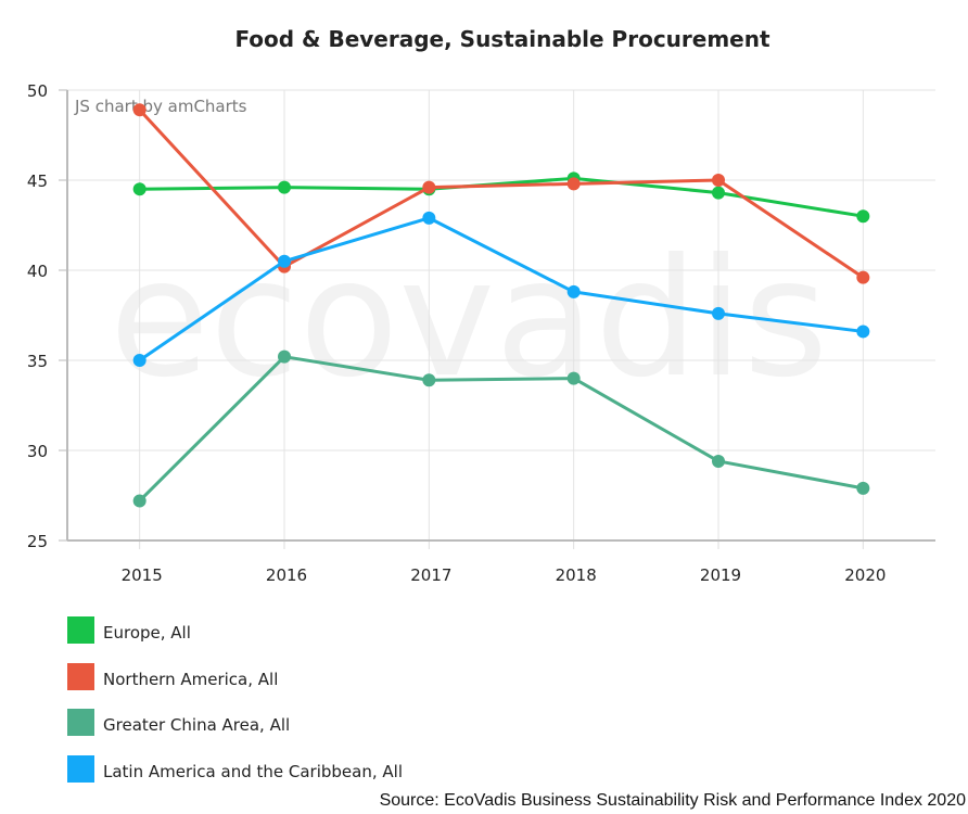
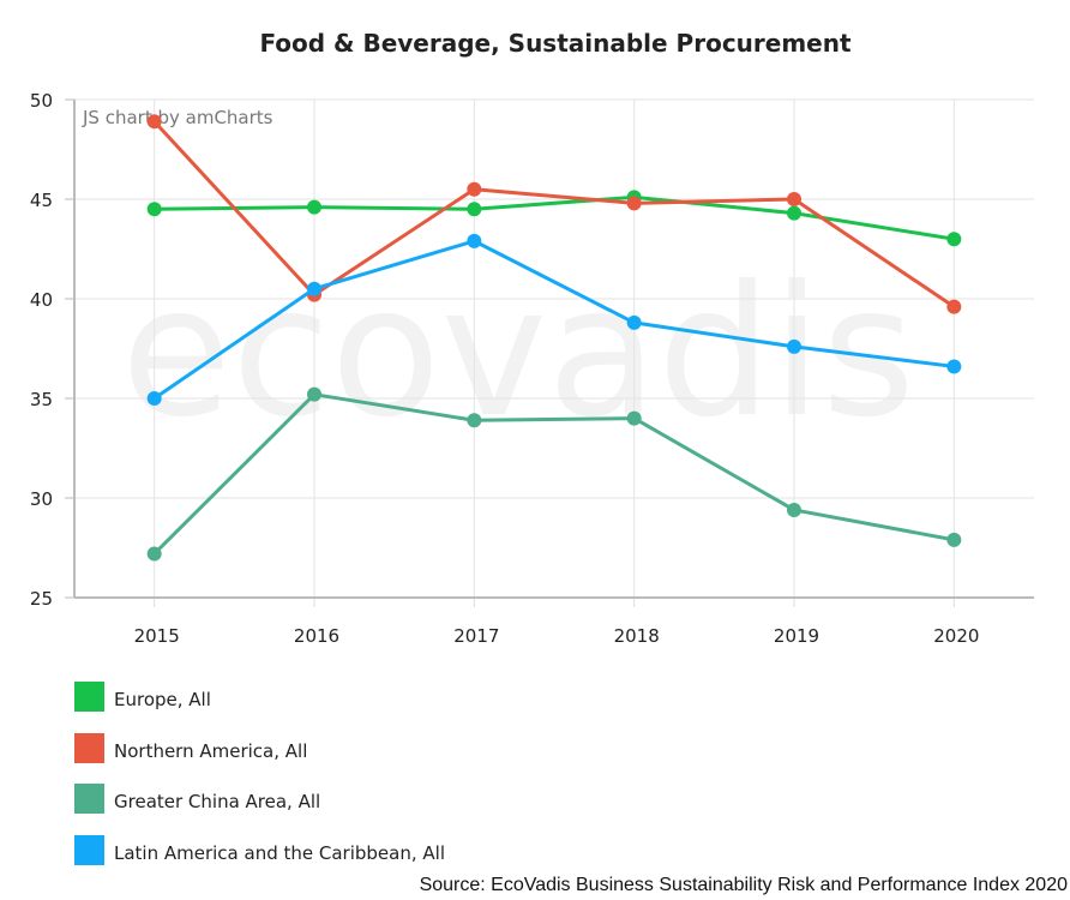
Northern America, All/2017: 44.6 -> 45.5
